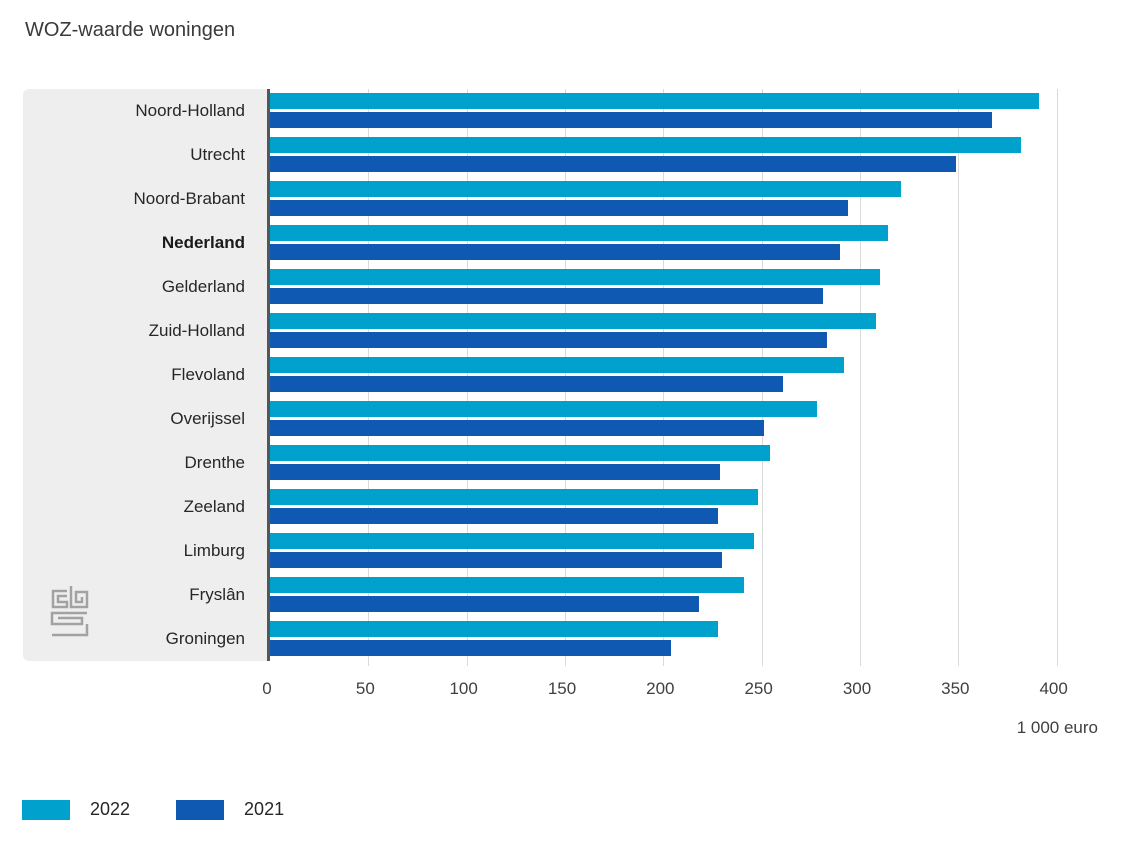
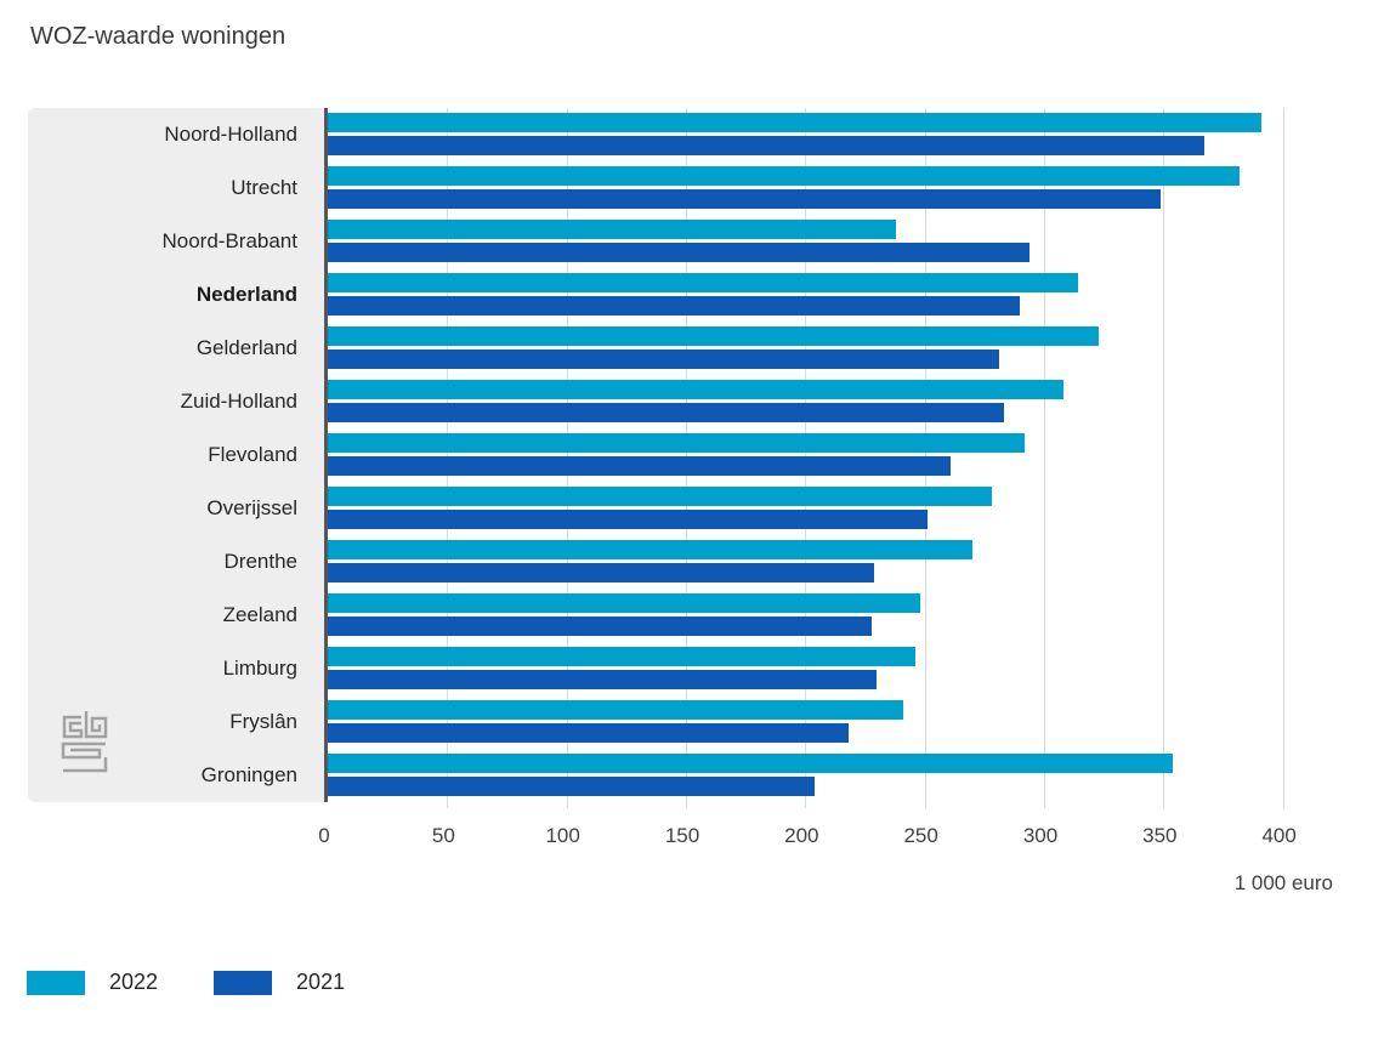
2022/Noord-Brabant: 321 -> 238
2022/Gelderland: 310 -> 323
2022/Drenthe: 254 -> 270
2022/Groningen: 228 -> 354
